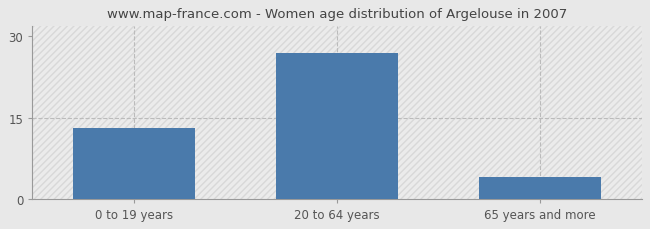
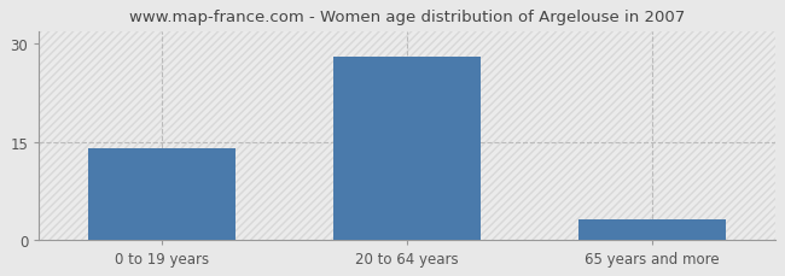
0 to 19 years: 13 -> 14
20 to 64 years: 27 -> 28
65 years and more: 4 -> 3
